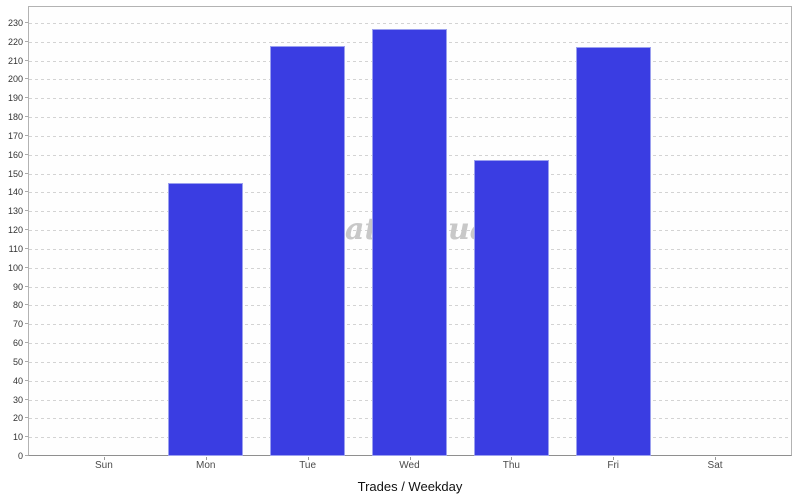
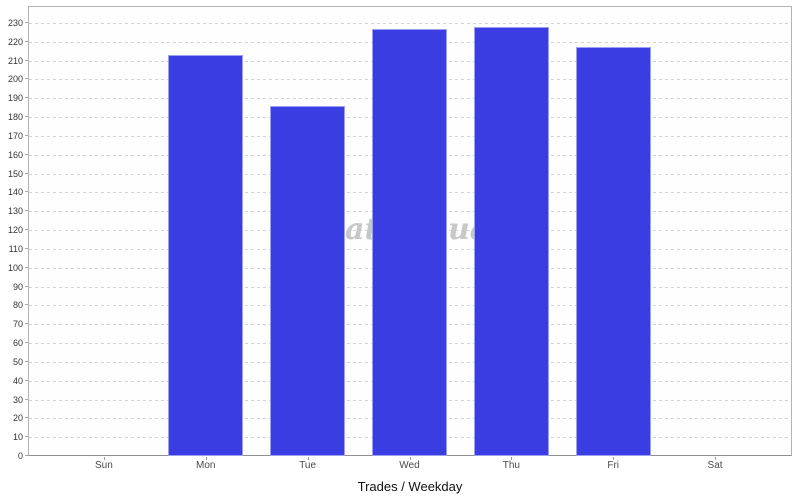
Mon: 145 -> 213
Tue: 218 -> 186
Thu: 157 -> 228
